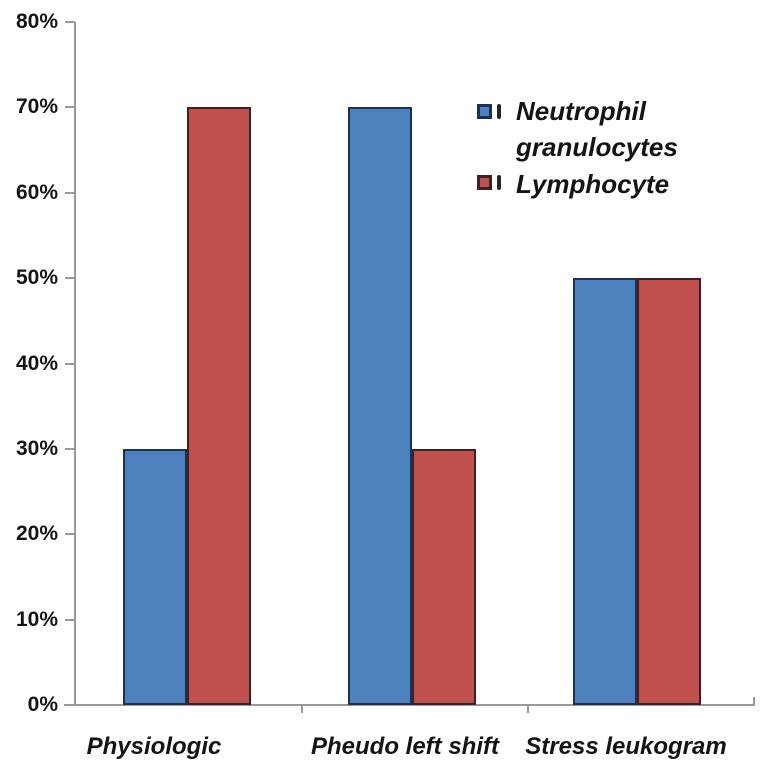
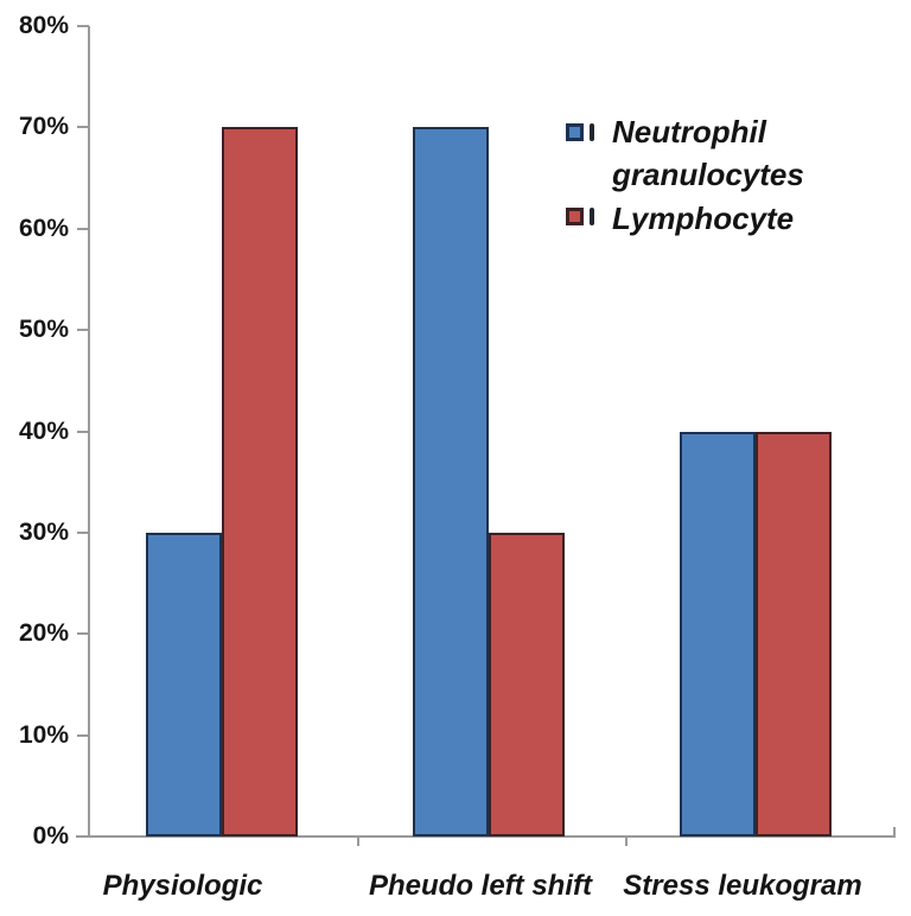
Neutrophil granulocytes/Stress leukogram: 50% -> 40%
Lymphocyte/Stress leukogram: 50% -> 40%
